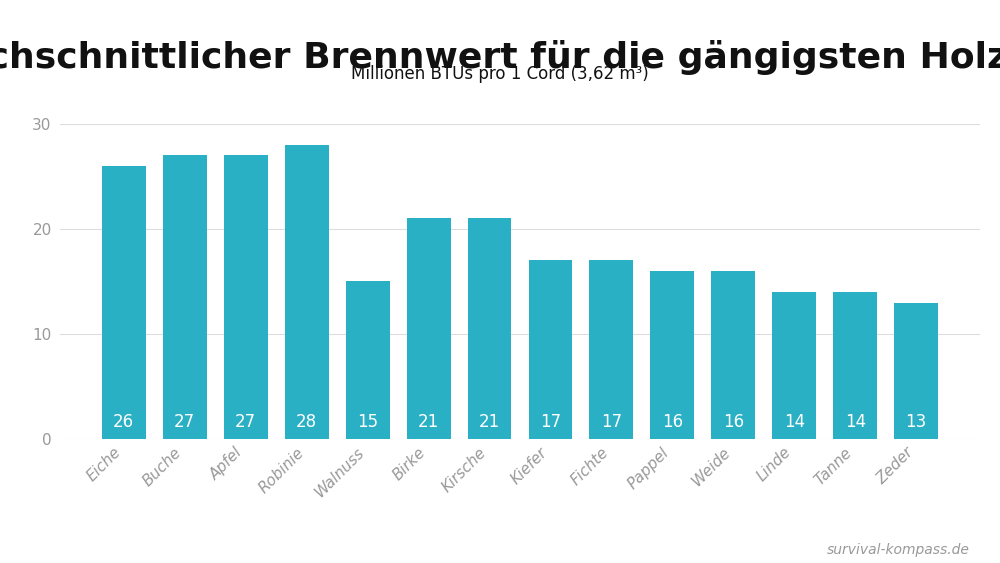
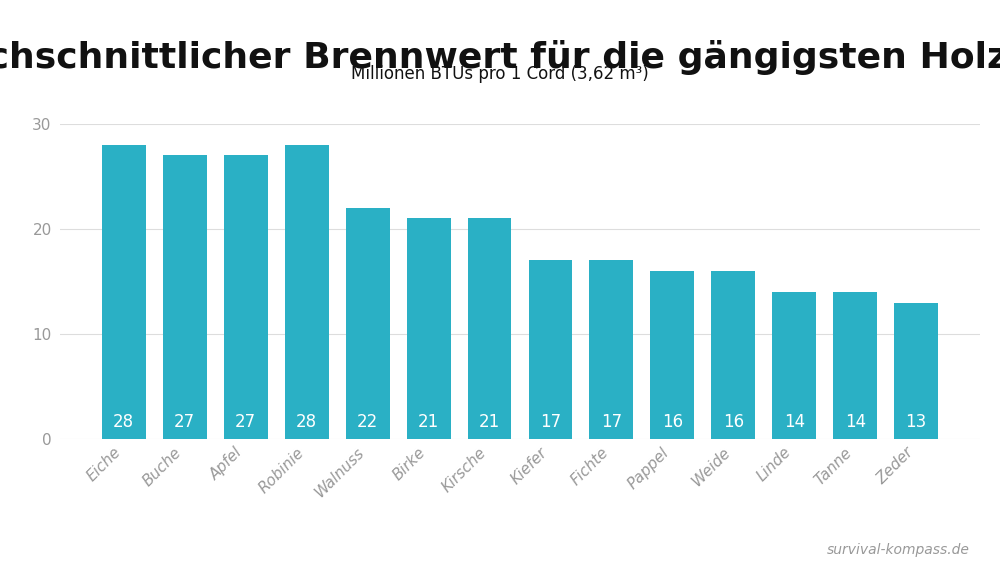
Eiche: 26 -> 28
Walnuss: 15 -> 22
